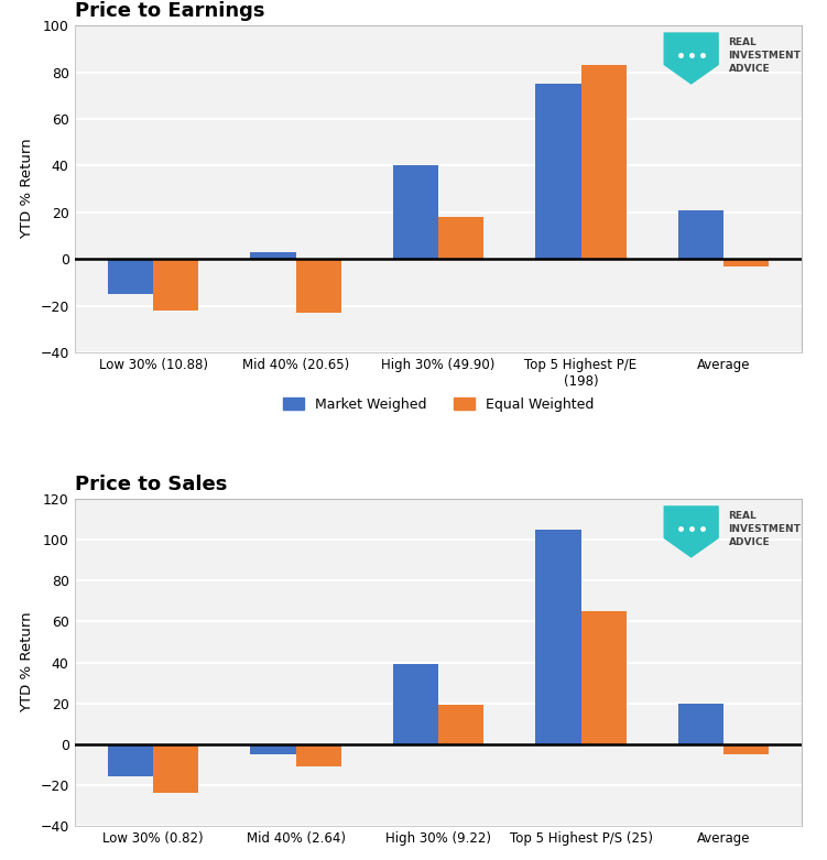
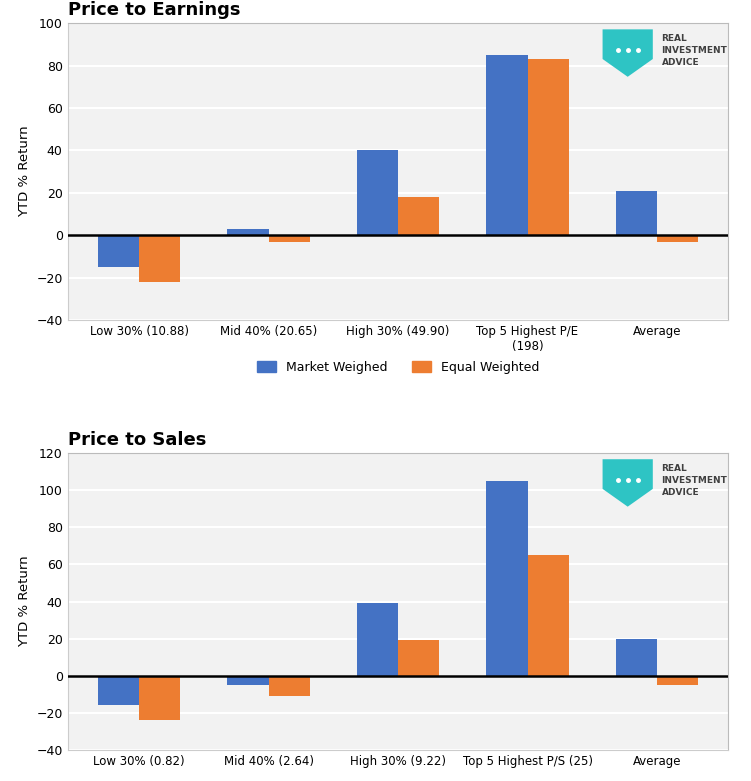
Price to Earnings/Equal Weighted/Mid 40% (20.65): -23 -> -3
Price to Earnings/Market Weighed/Top 5 Highest P/E (198): 75 -> 85
